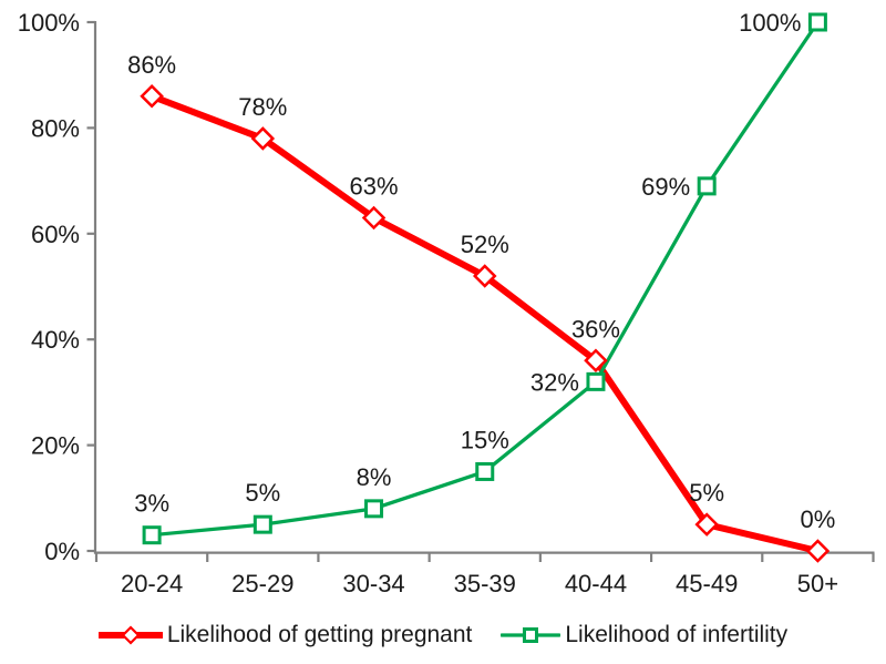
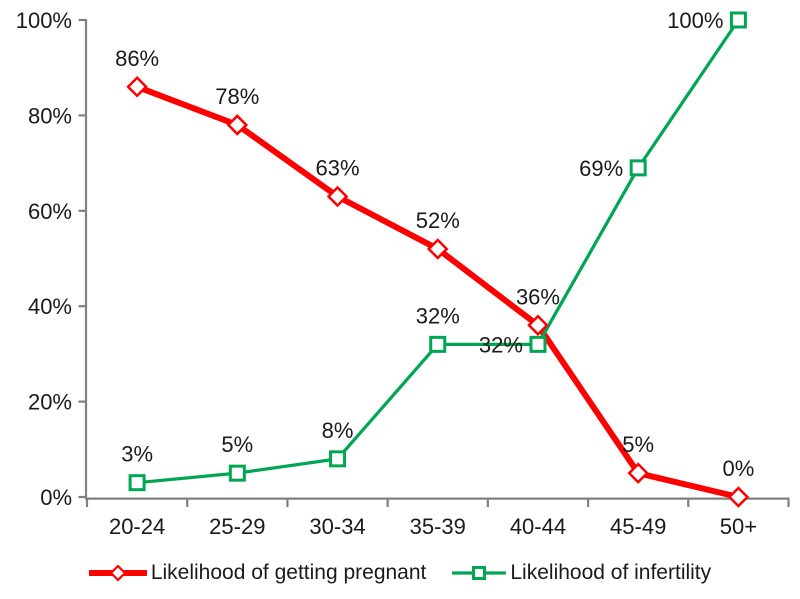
Likelihood of infertility/35-39: 15% -> 32%
